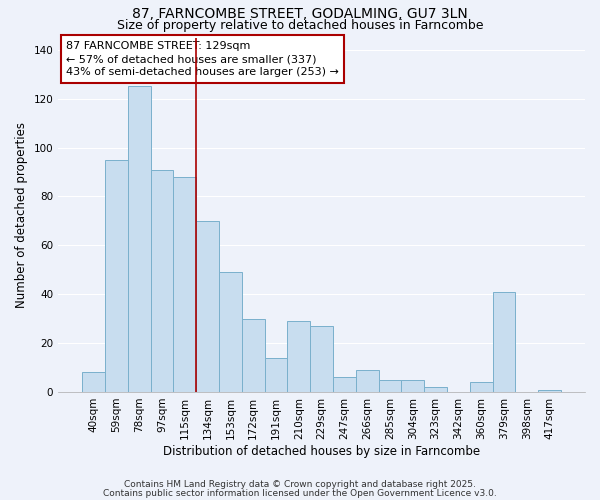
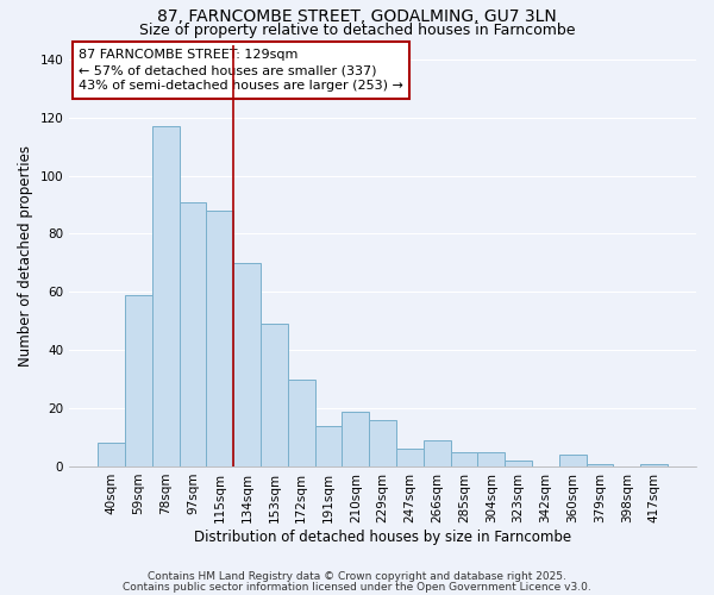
59sqm: 95 -> 59
78sqm: 125 -> 117
210sqm: 29 -> 19
229sqm: 27 -> 16
379sqm: 41 -> 1
